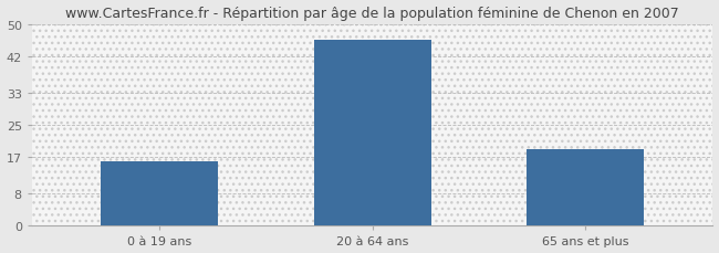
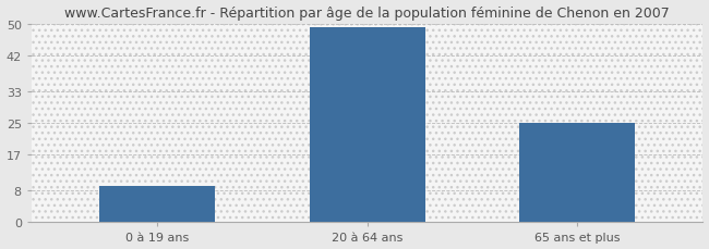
0 à 19 ans: 16 -> 9
20 à 64 ans: 46 -> 49
65 ans et plus: 19 -> 25
